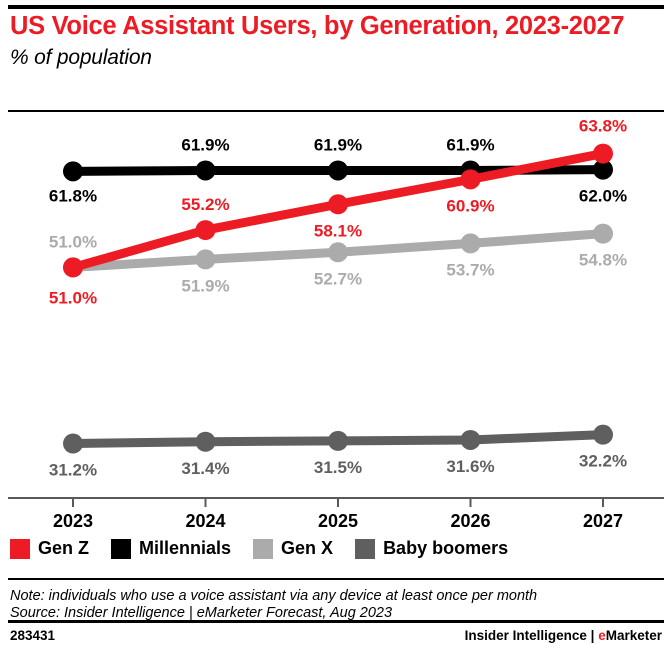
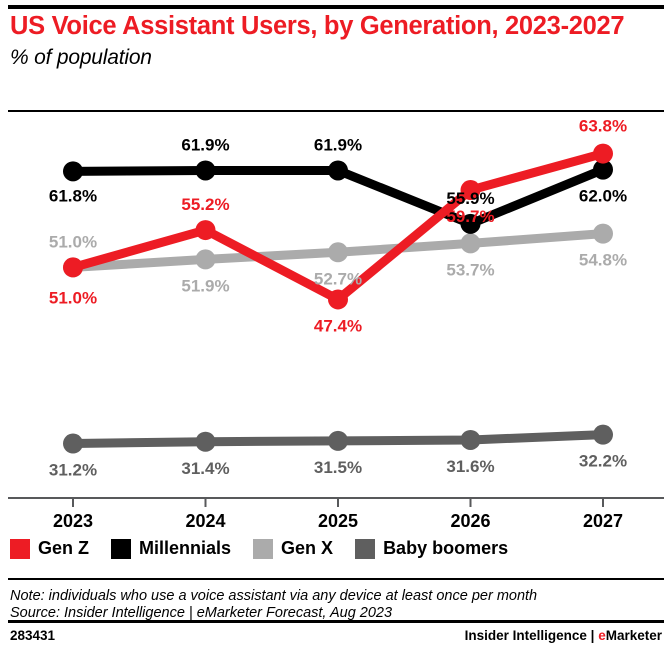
Gen Z/2025: 58.1% -> 47.4%
Gen Z/2026: 60.9% -> 59.7%
Millennials/2026: 61.9% -> 55.9%
